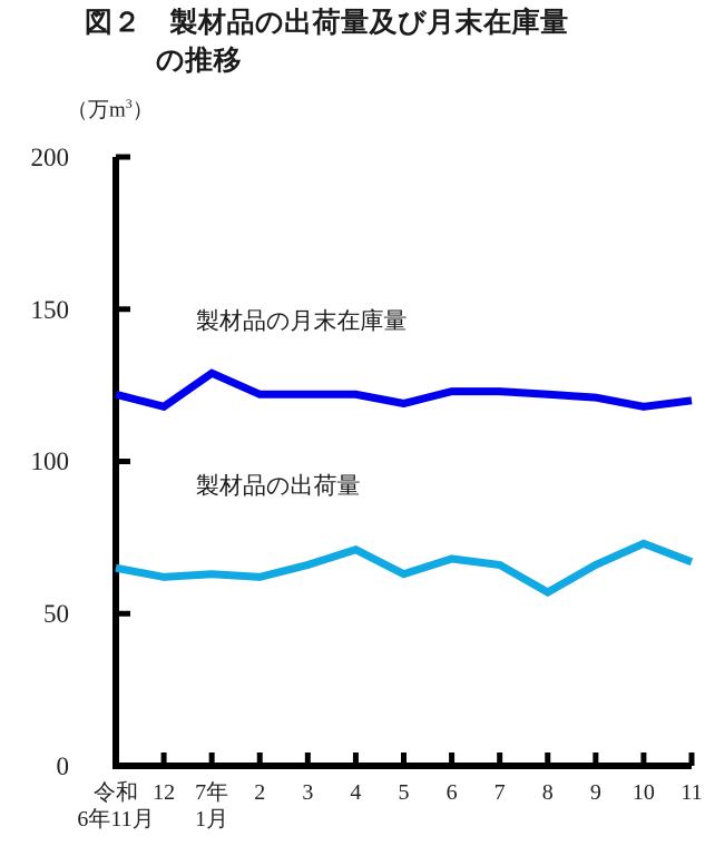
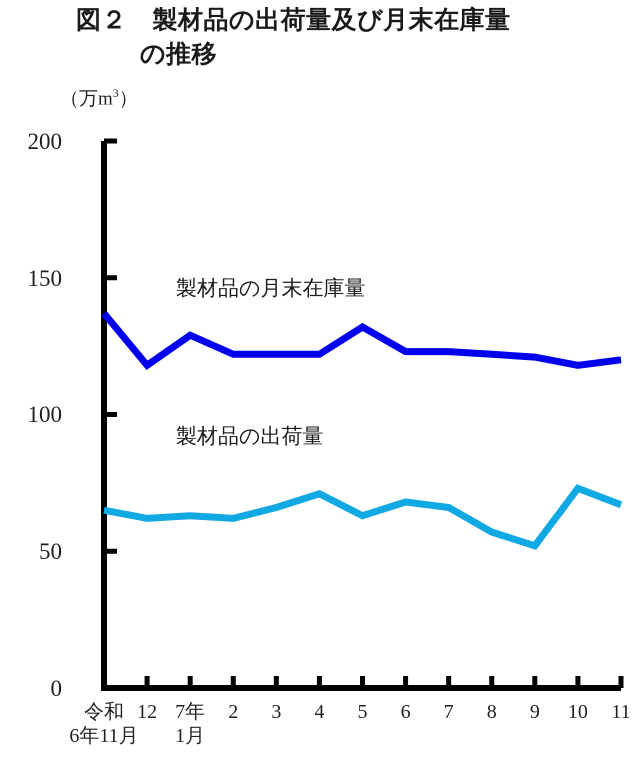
製材品の月末在庫量/令和6年11月: 122 -> 137
製材品の月末在庫量/5: 119 -> 132
製材品の出荷量/9: 66 -> 52
